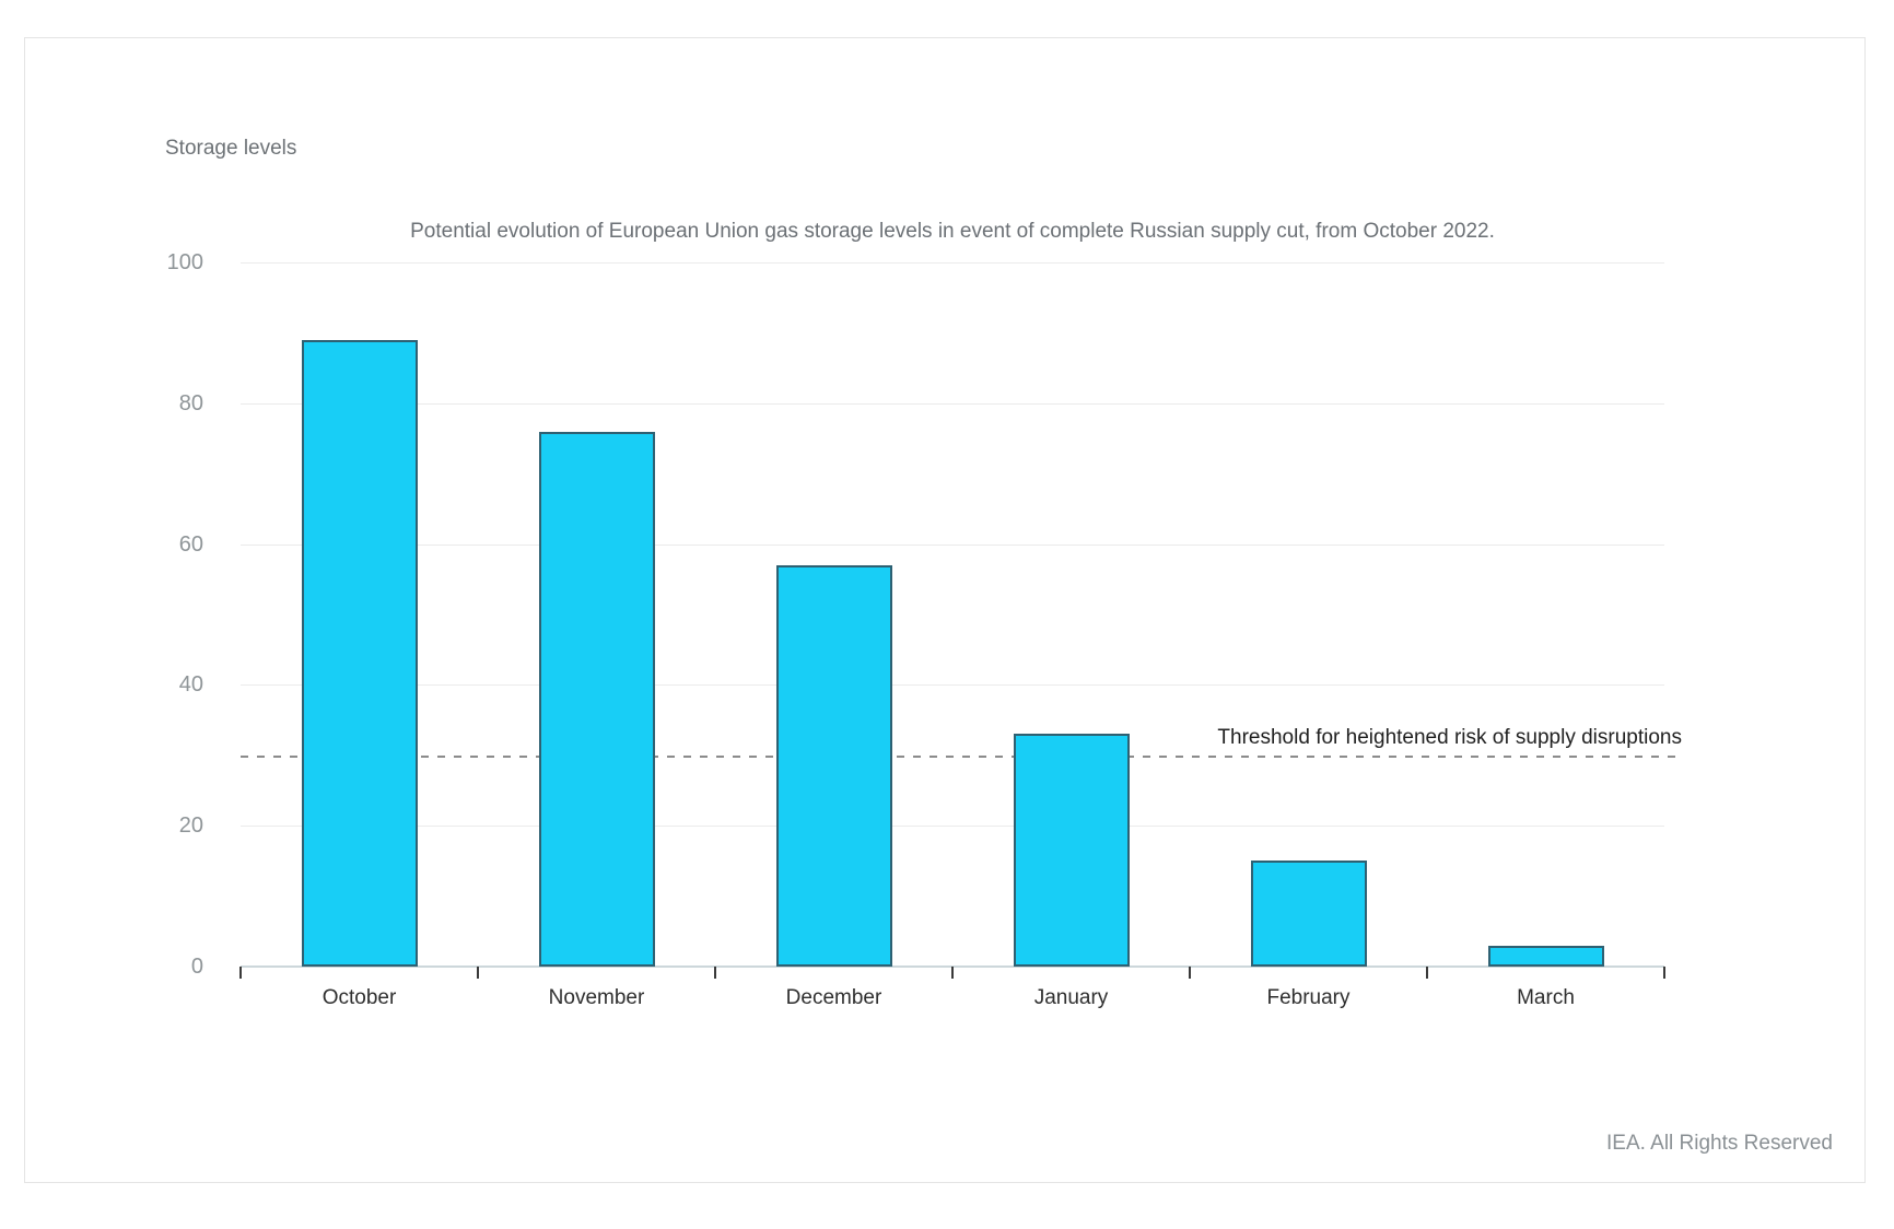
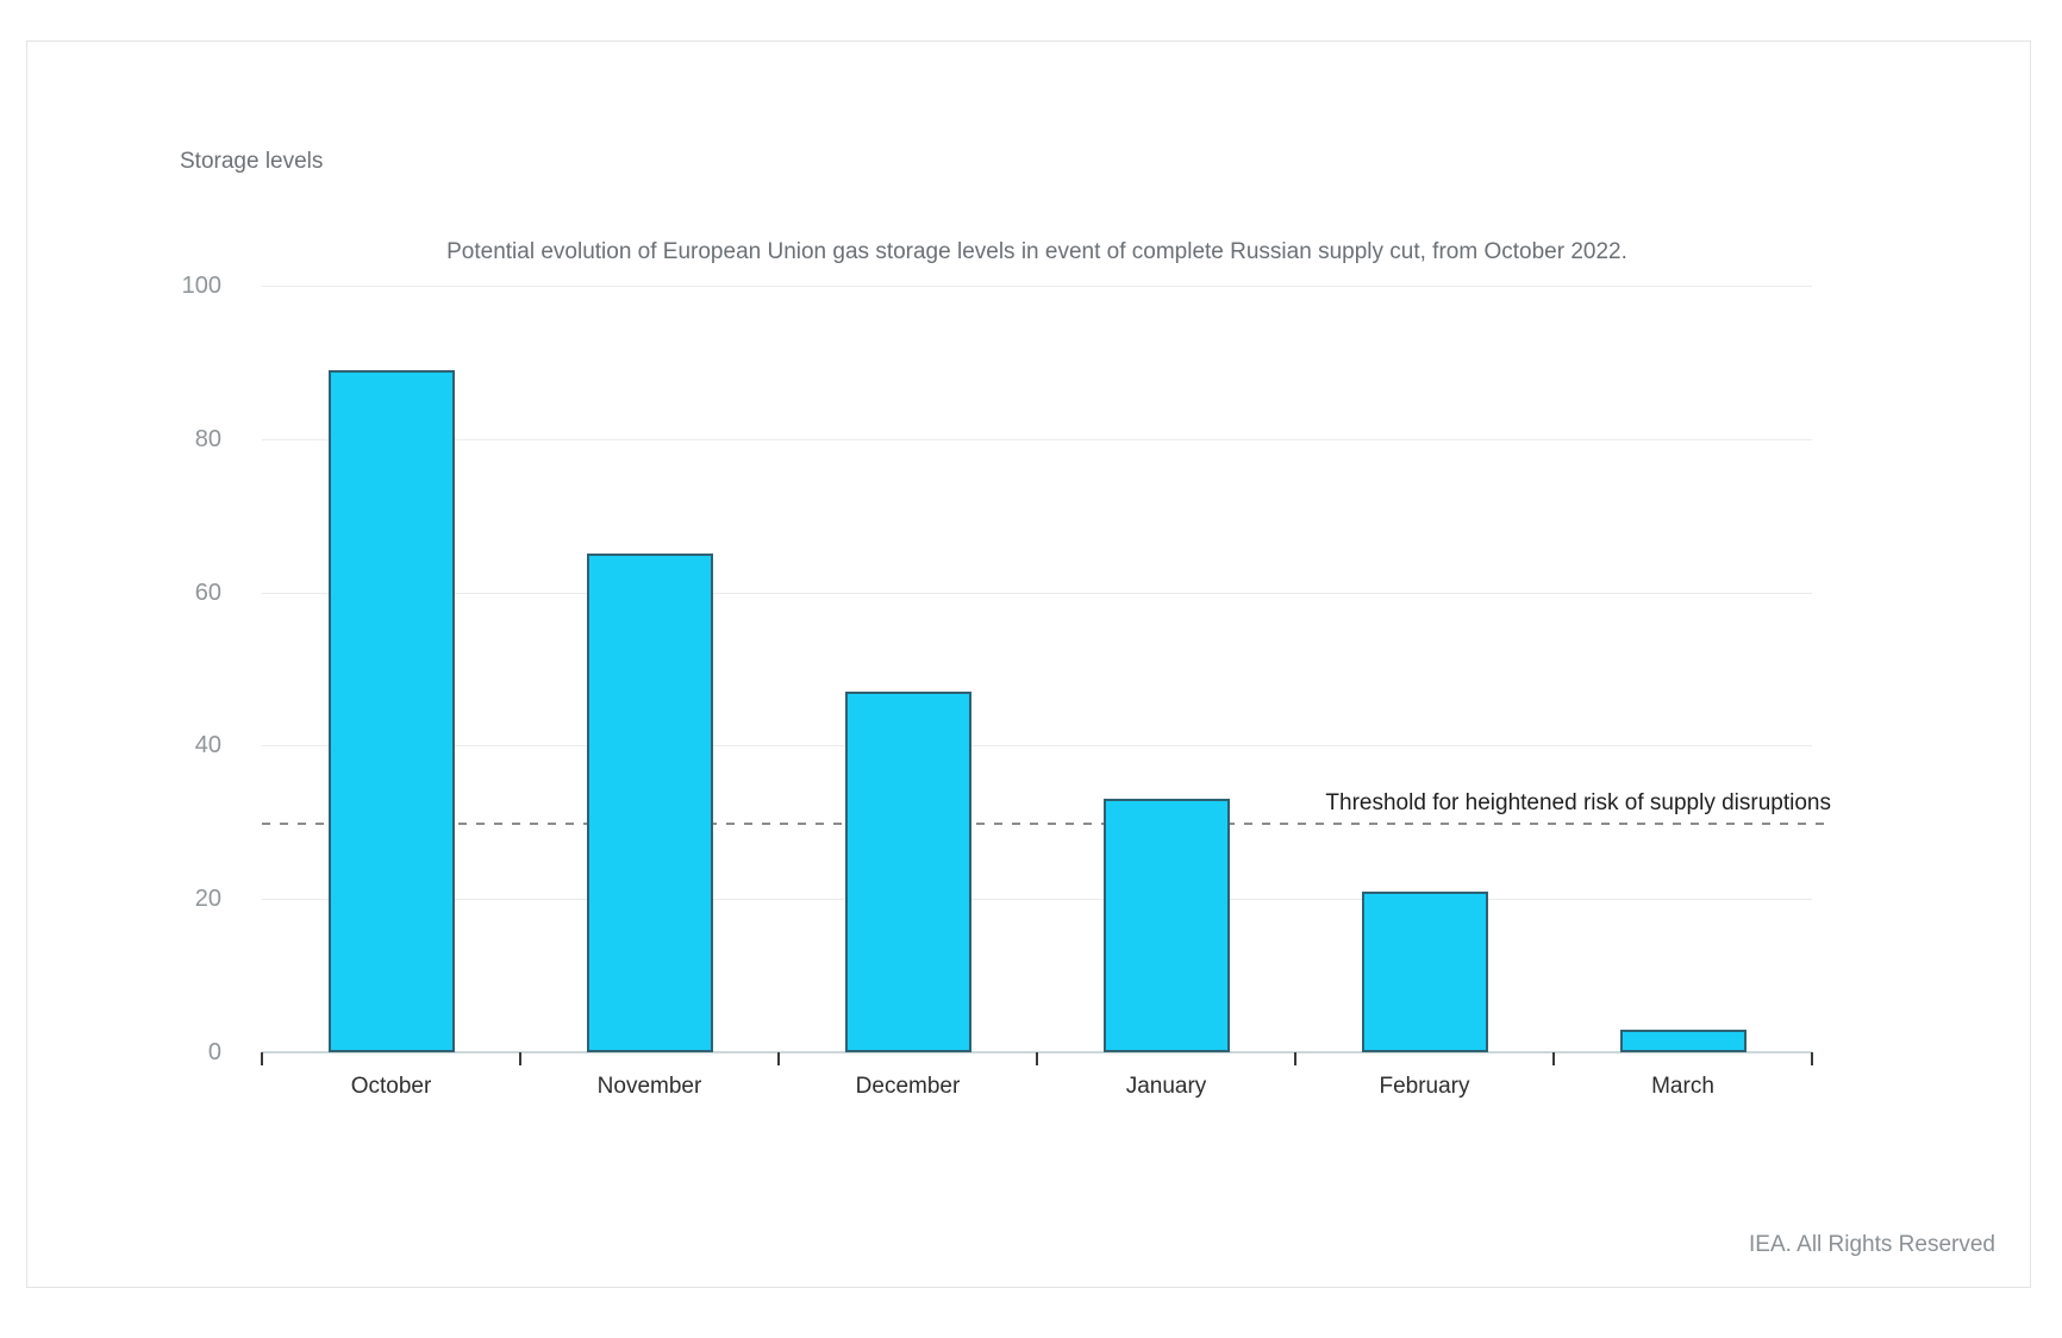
November: 76 -> 65
December: 57 -> 47
February: 15 -> 21
